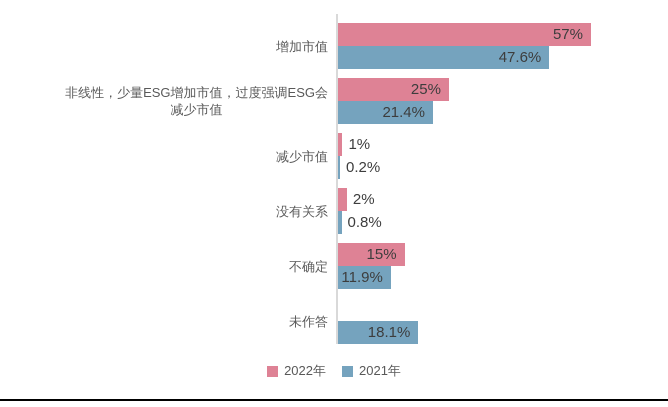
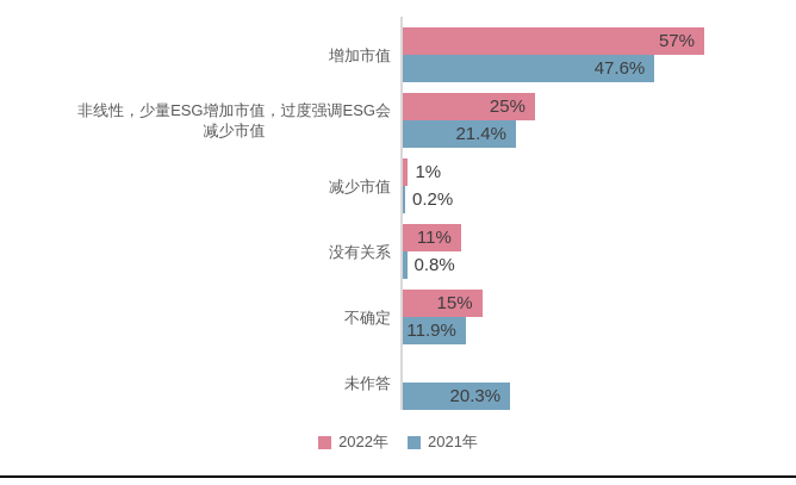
2022年/没有关系: 2% -> 11%
2021年/未作答: 18.1% -> 20.3%
